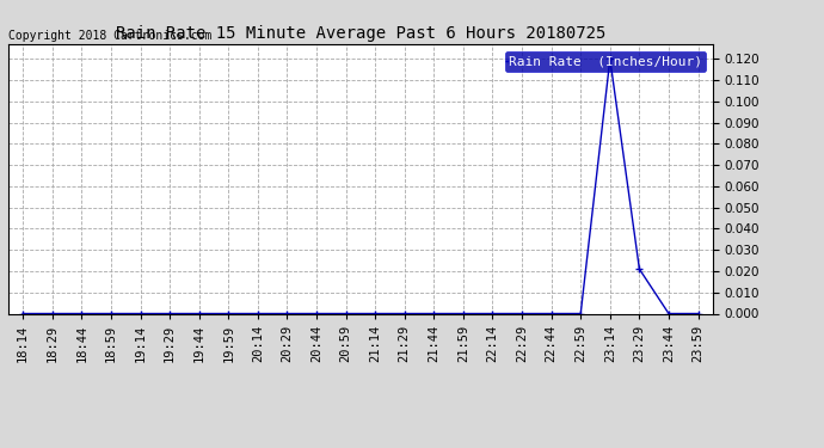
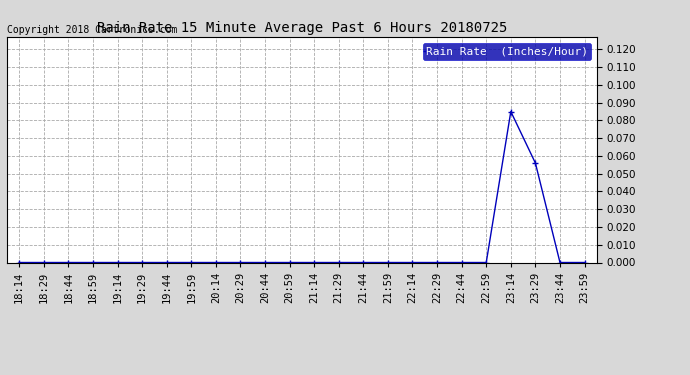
23:14: 0.120 -> 0.085
23:29: 0.021 -> 0.056
